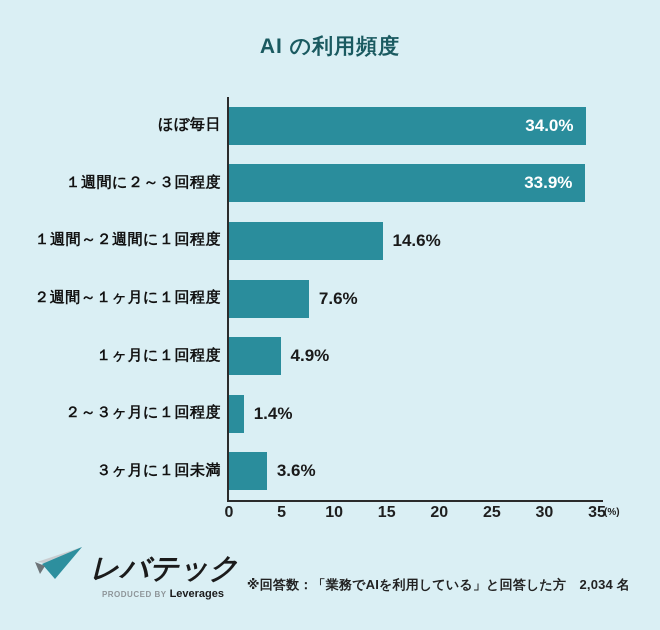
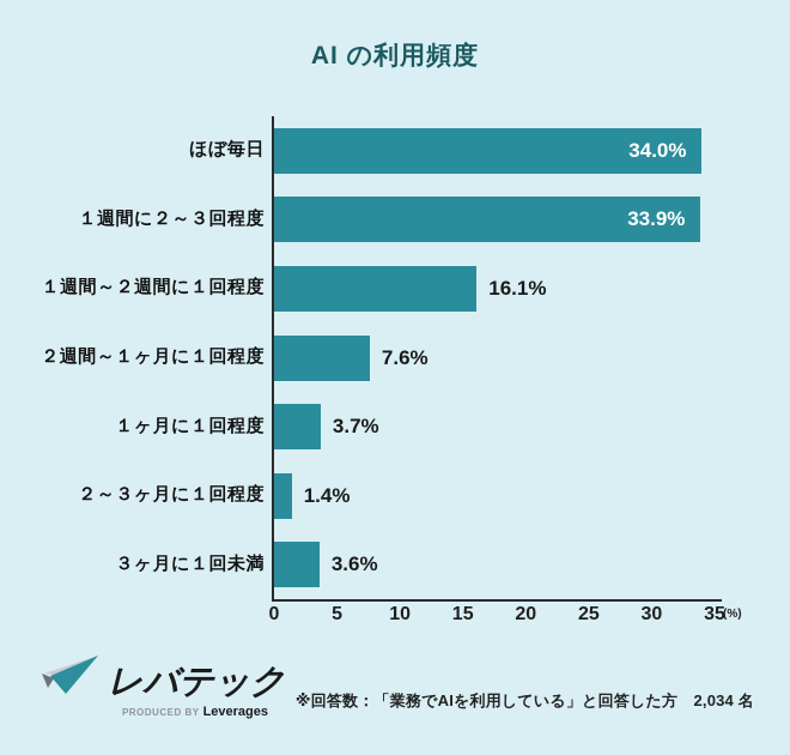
１週間～２週間に１回程度: 14.6% -> 16.1%
１ヶ月に１回程度: 4.9% -> 3.7%
